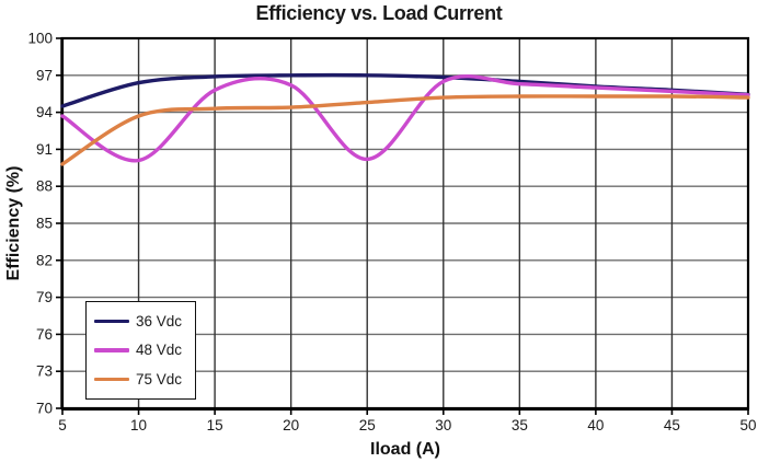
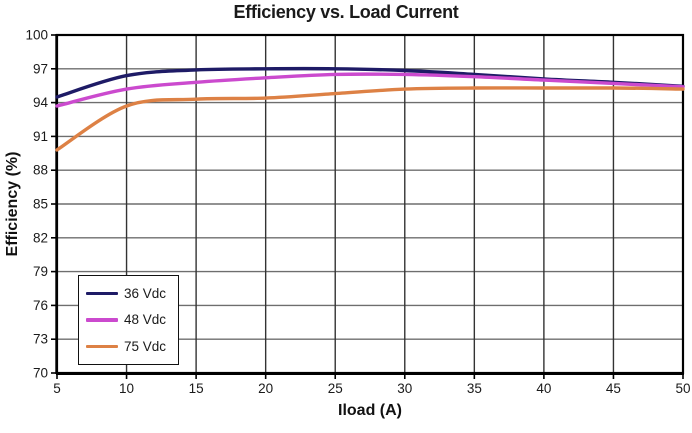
48 Vdc/10: 90.1 -> 95.2
48 Vdc/25: 90.2 -> 96.5
